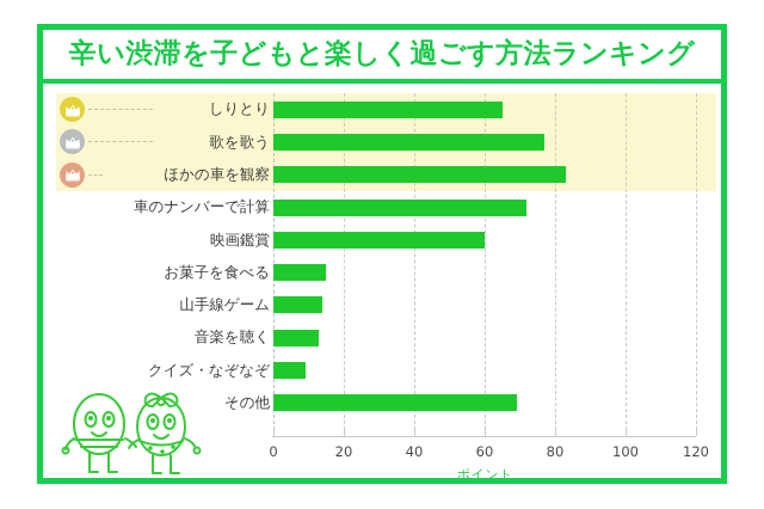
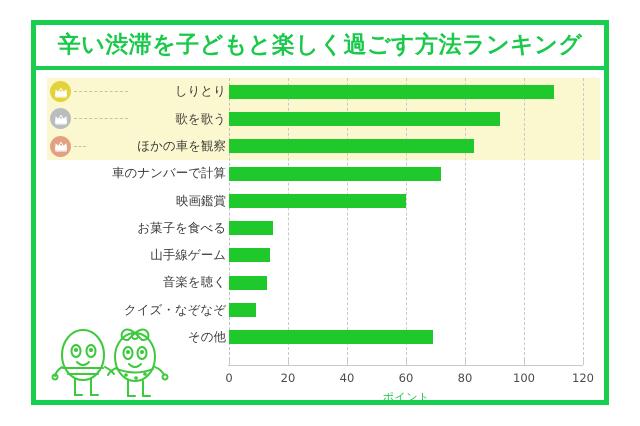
しりとり: 65 -> 110
歌を歌う: 77 -> 92
